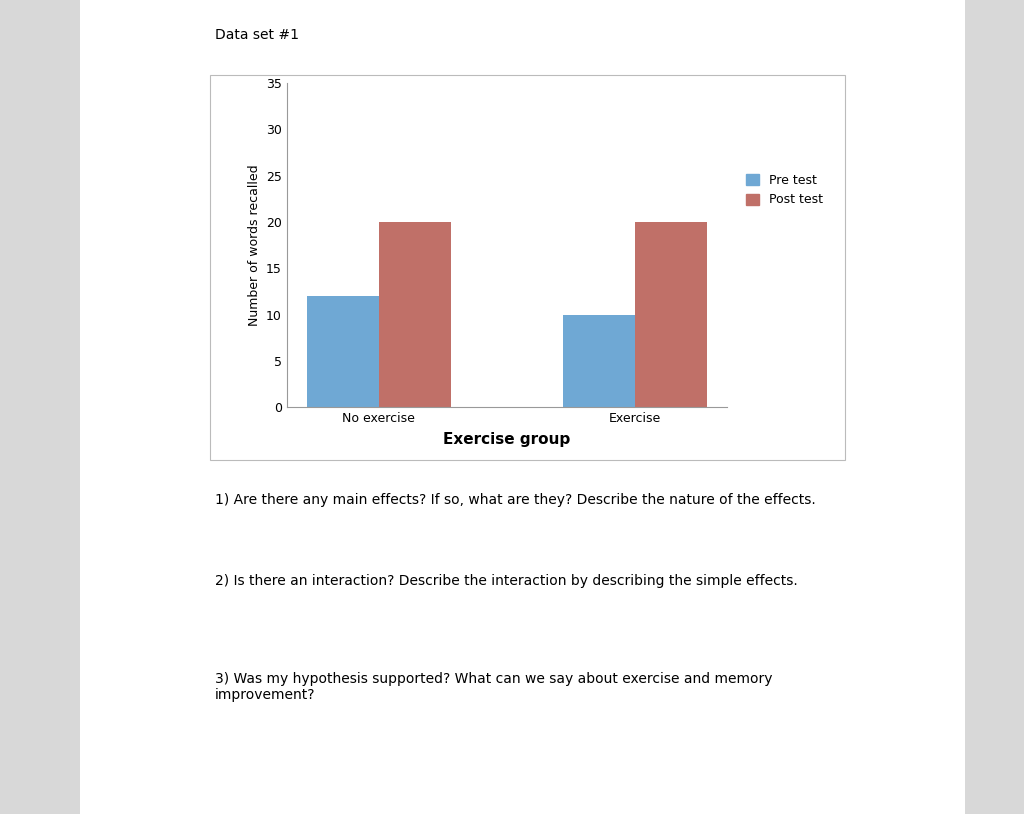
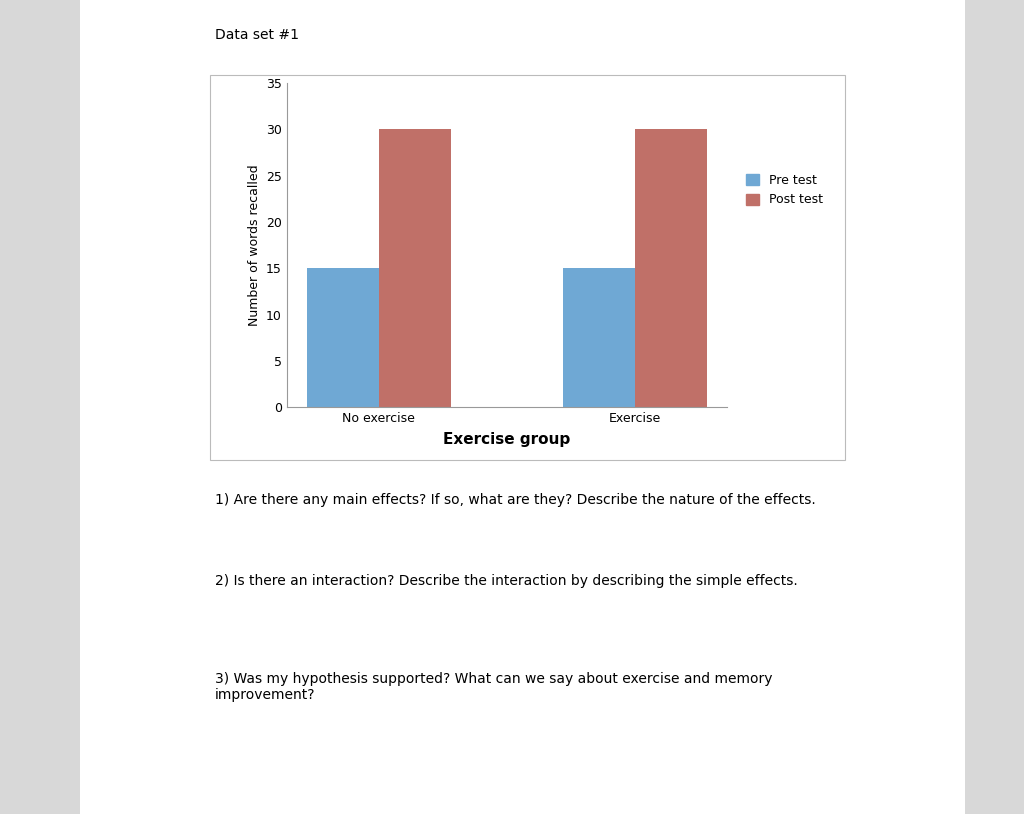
Pre test/No exercise: 12 -> 15
Post test/No exercise: 20 -> 30
Pre test/Exercise: 10 -> 15
Post test/Exercise: 20 -> 30
